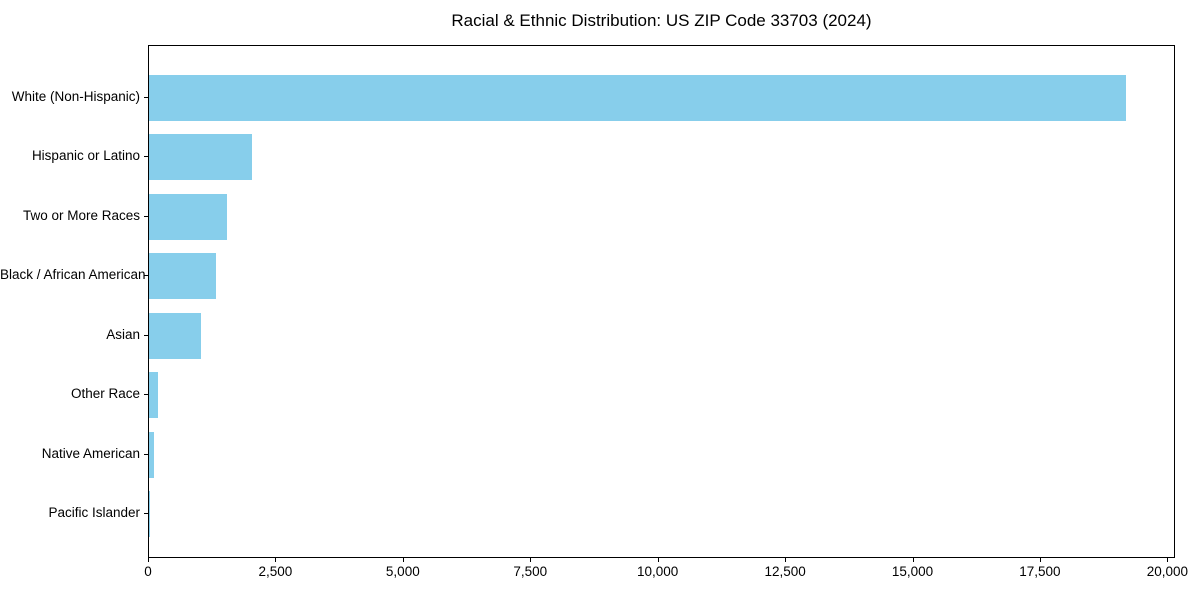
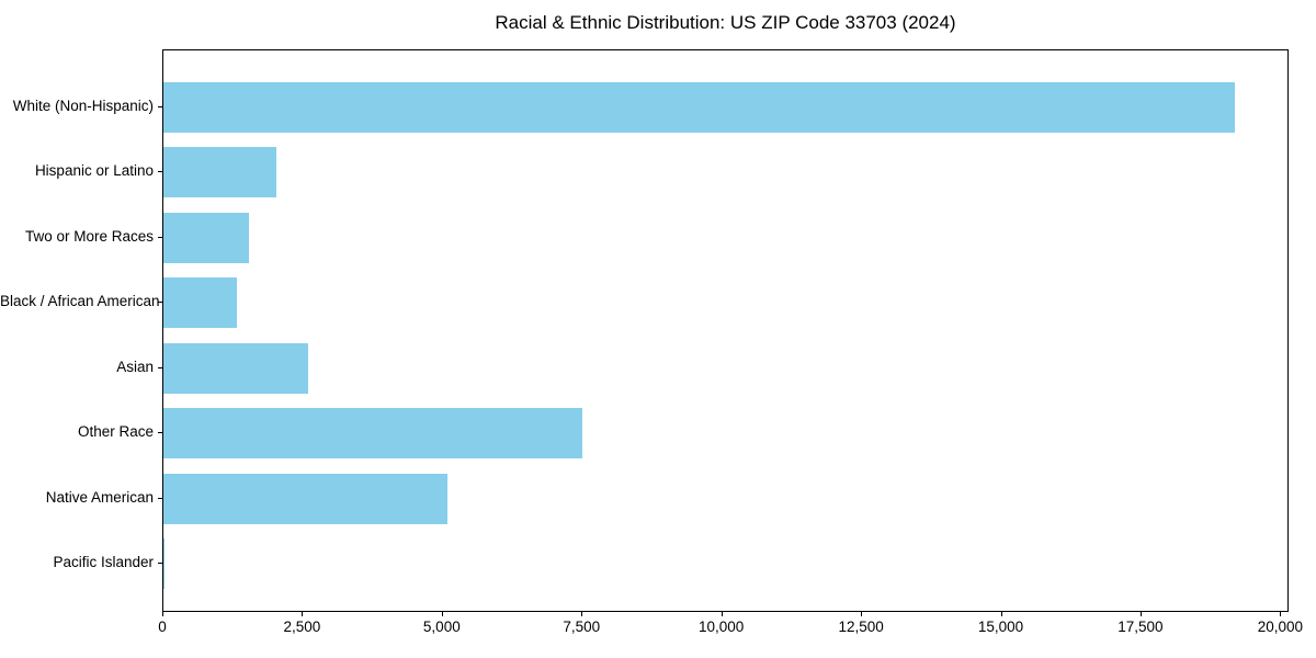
Asian: 1000 -> 2600
Other Race: 200 -> 7500
Native American: 100 -> 5100
